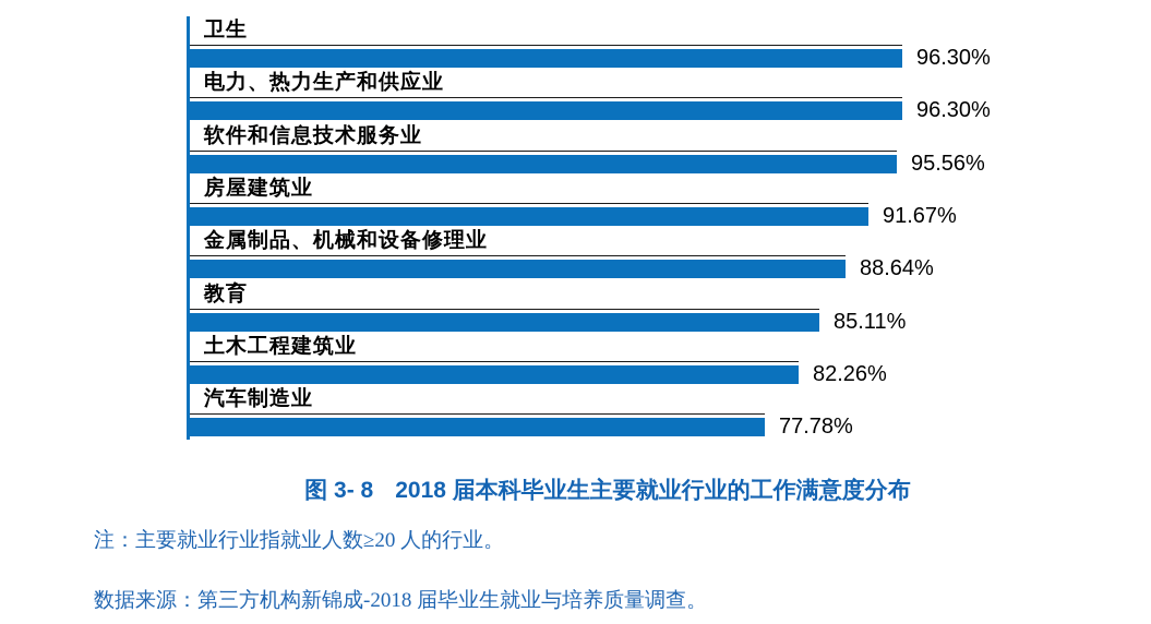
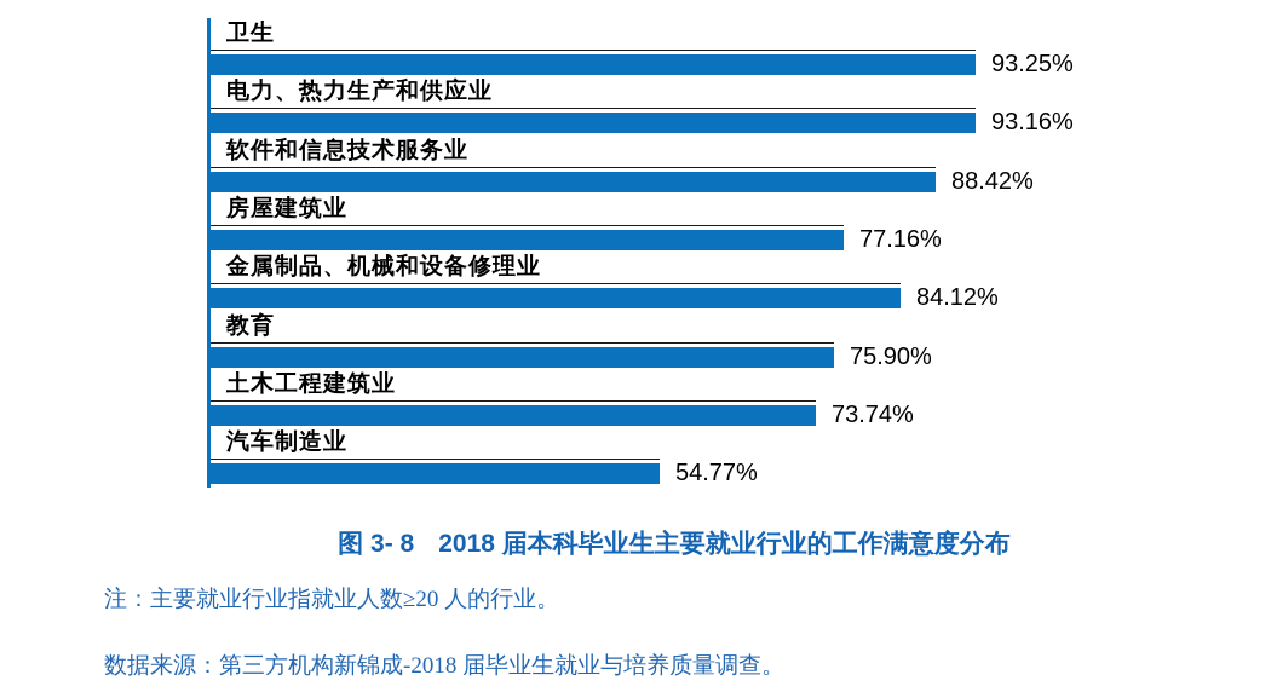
卫生: 96.30% -> 93.25%
电力、热力生产和供应业: 96.30% -> 93.16%
软件和信息技术服务业: 95.56% -> 88.42%
房屋建筑业: 91.67% -> 77.16%
金属制品、机械和设备修理业: 88.64% -> 84.12%
教育: 85.11% -> 75.90%
土木工程建筑业: 82.26% -> 73.74%
汽车制造业: 77.78% -> 54.77%
